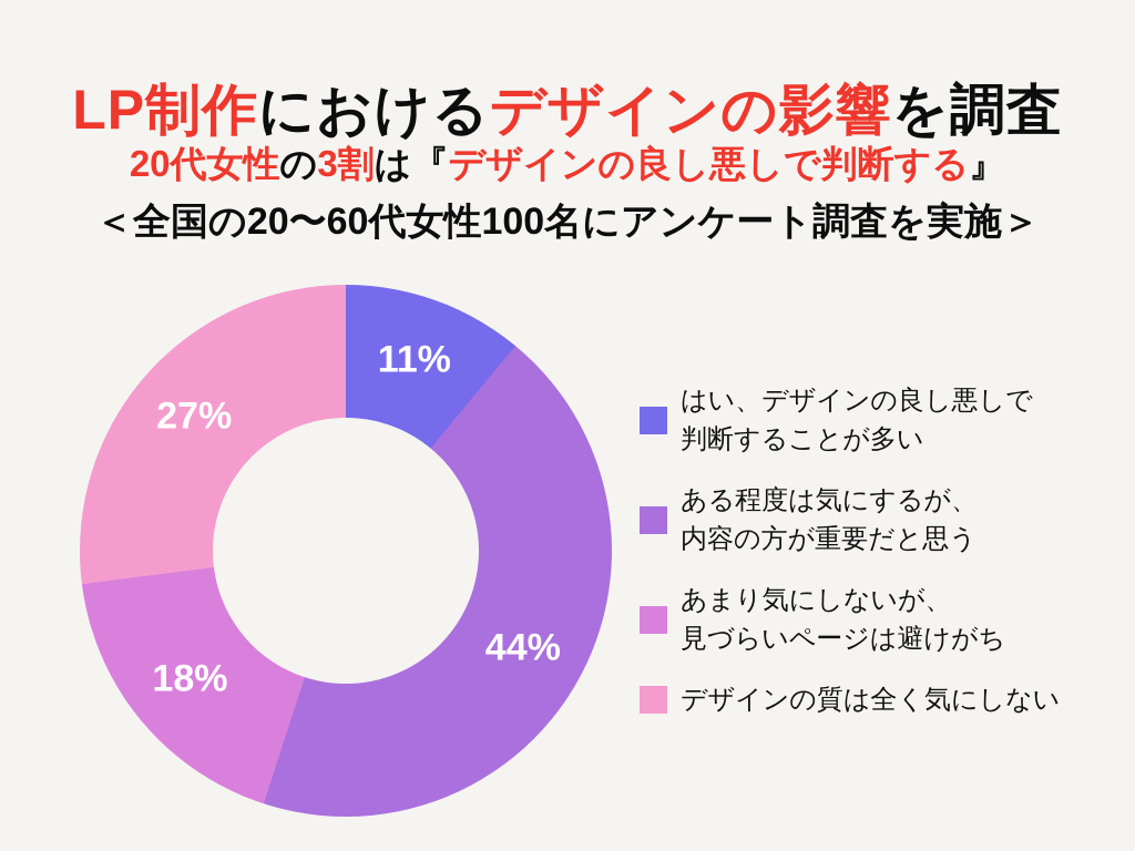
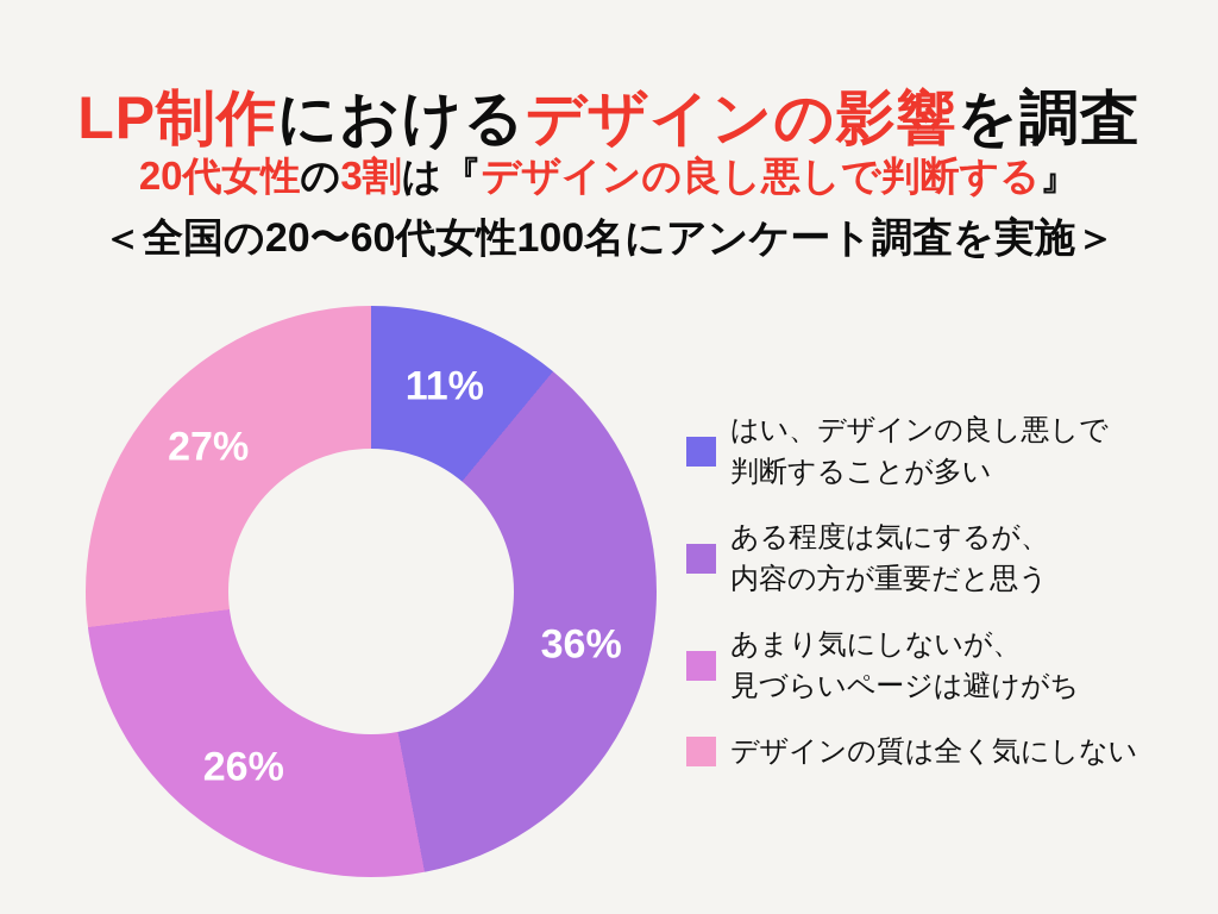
ある程度は気にするが、内容の方が重要だと思う: 44% -> 36%
あまり気にしないが、見づらいページは避けがち: 18% -> 26%
